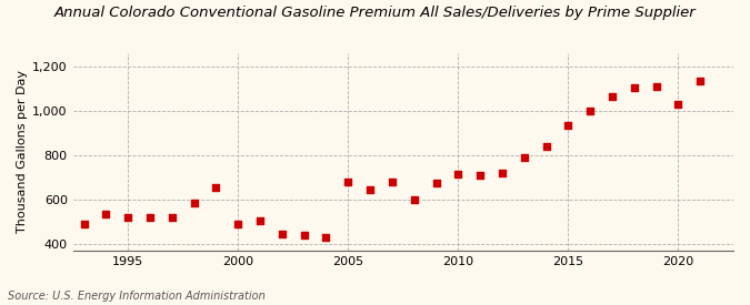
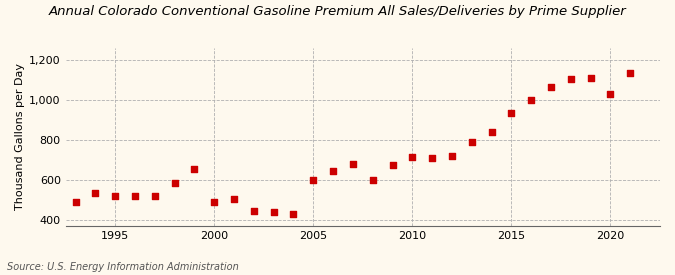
2005: 680 -> 600
